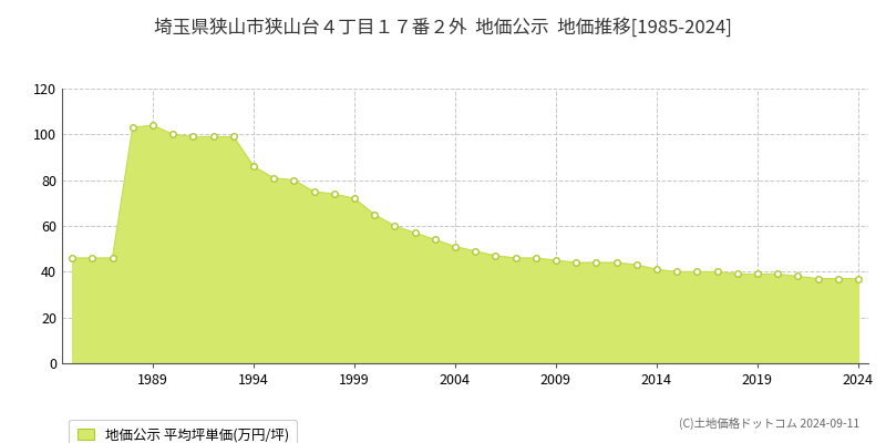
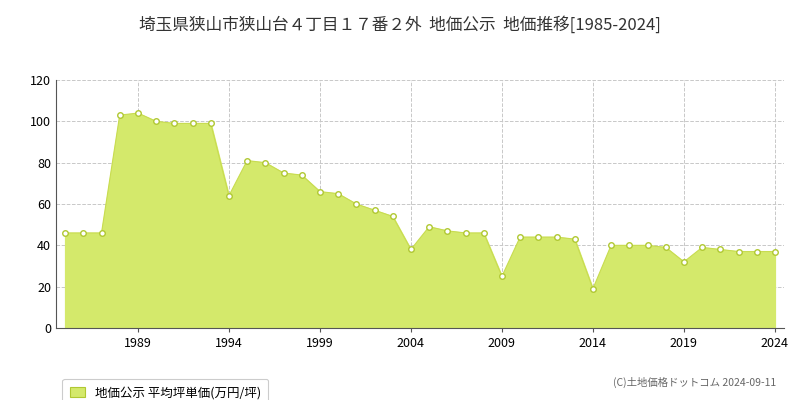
1994: 86 -> 64
1999: 72 -> 66
2004: 51 -> 38
2009: 45 -> 25
2014: 41 -> 19
2019: 39 -> 32
